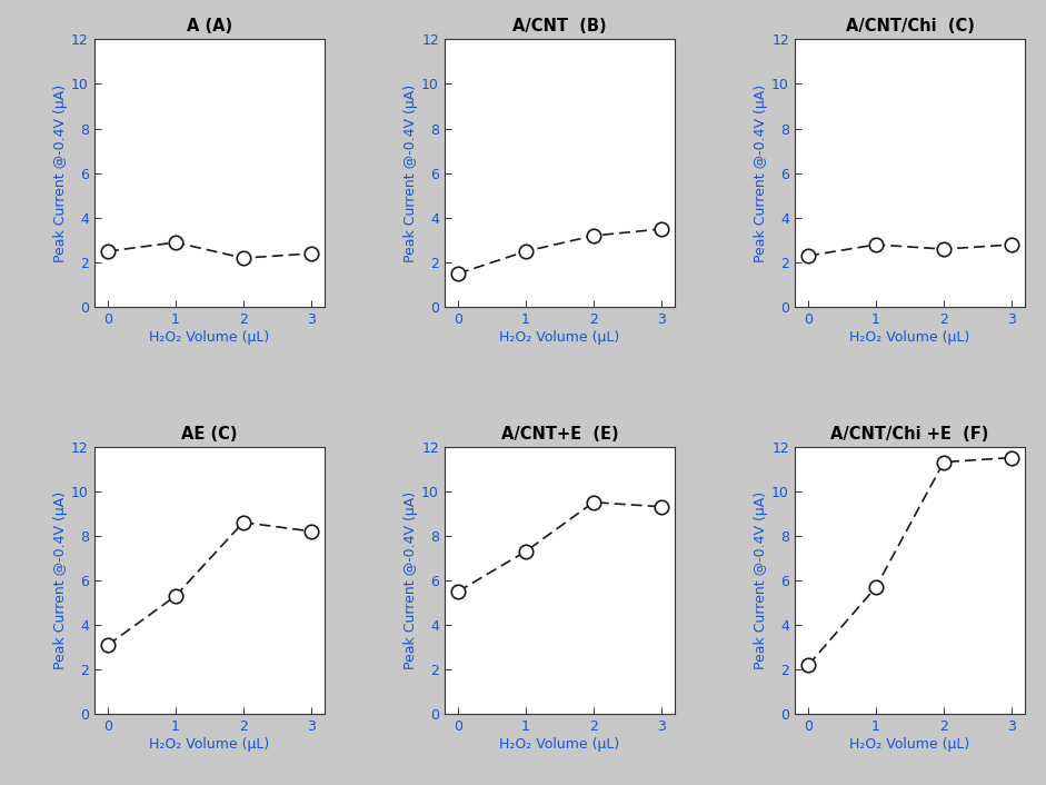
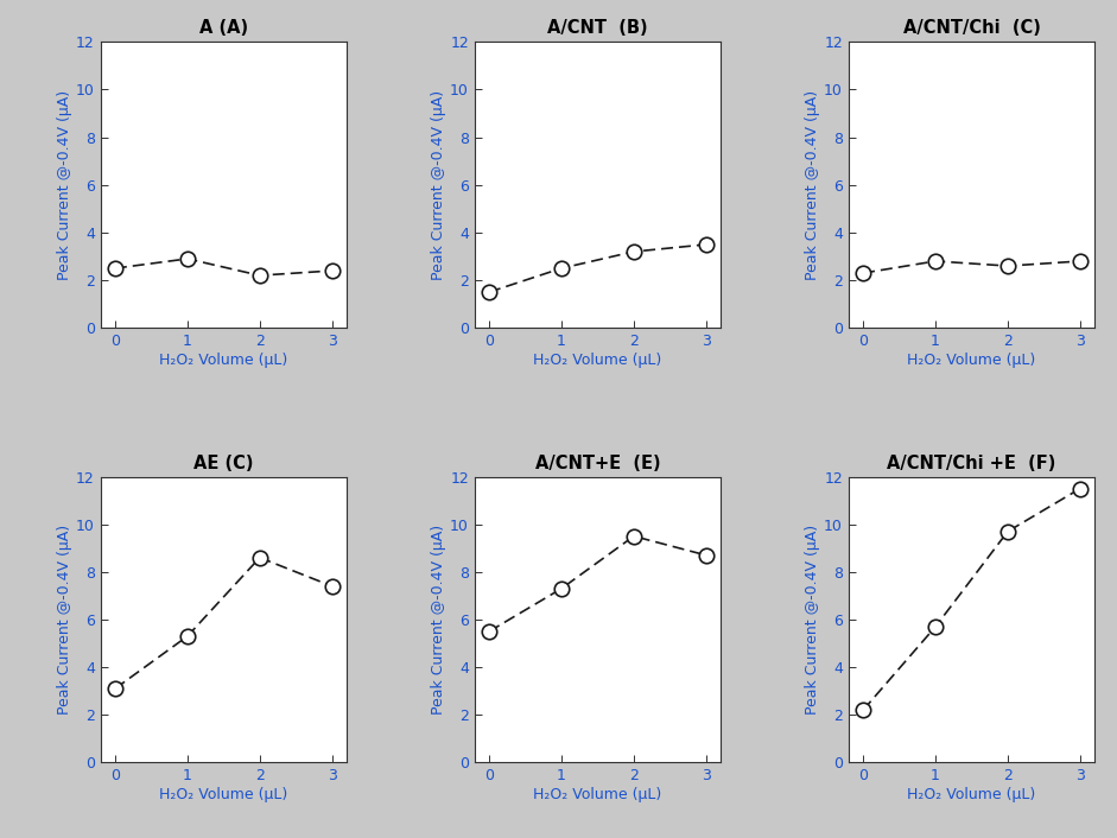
AE (C)/3: 8.2 -> 7.4
A/CNT+E (E)/3: 9.3 -> 8.7
A/CNT/Chi +E (F)/2: 11.3 -> 9.7
